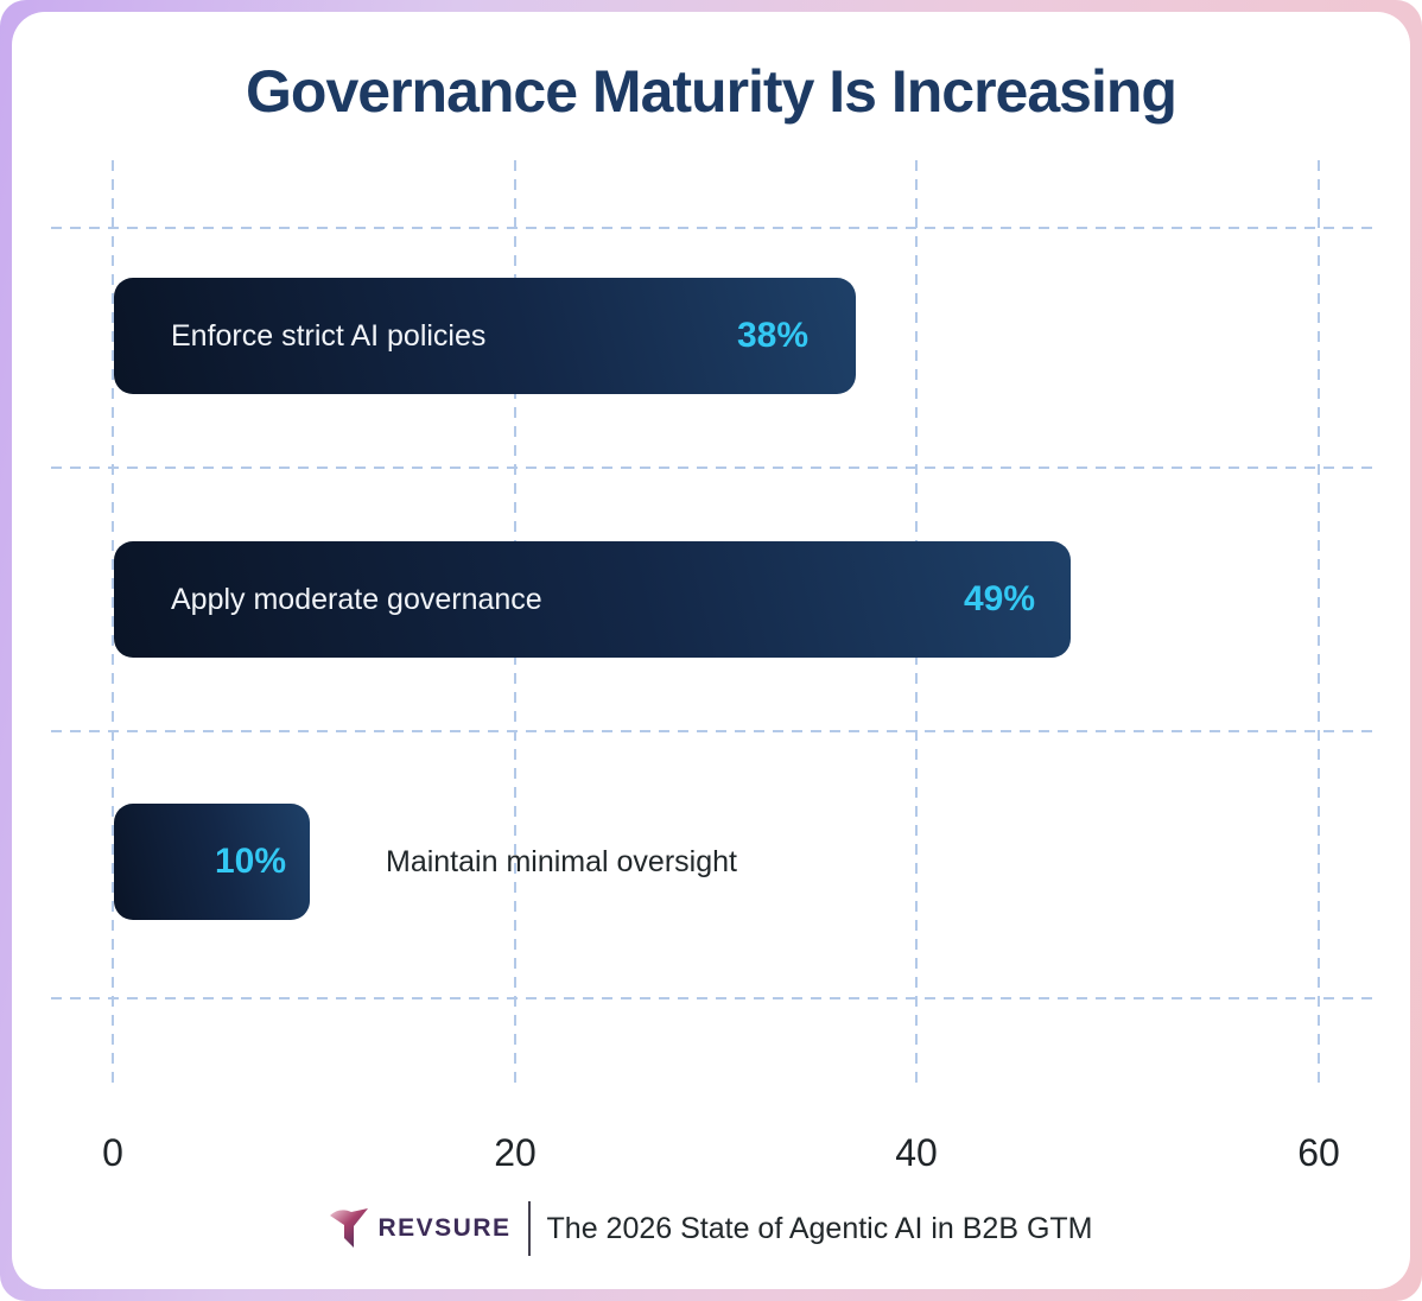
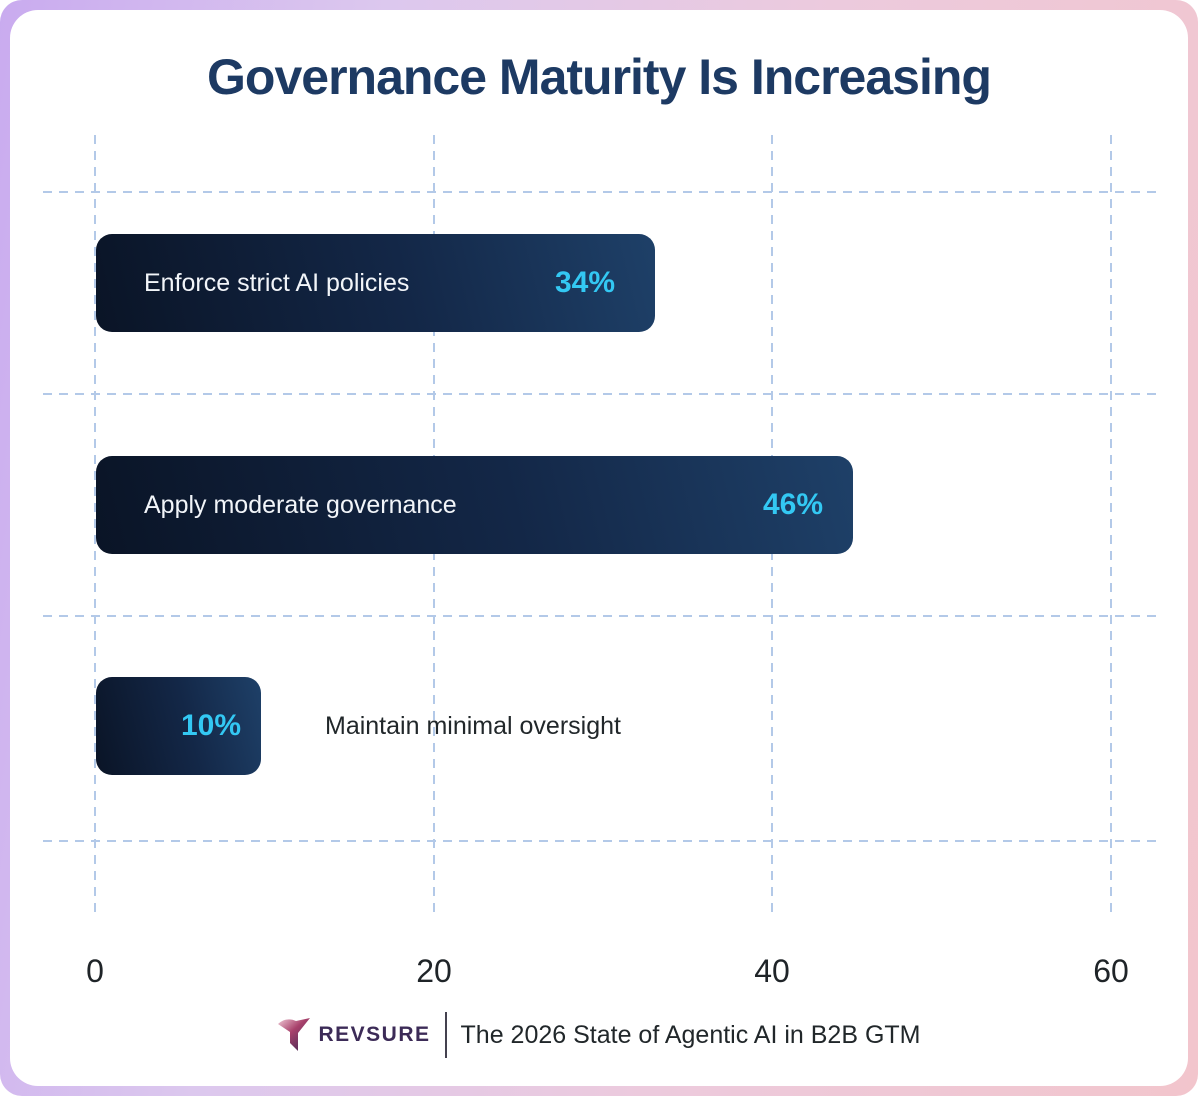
Enforce strict AI policies: 38% -> 34%
Apply moderate governance: 49% -> 46%
